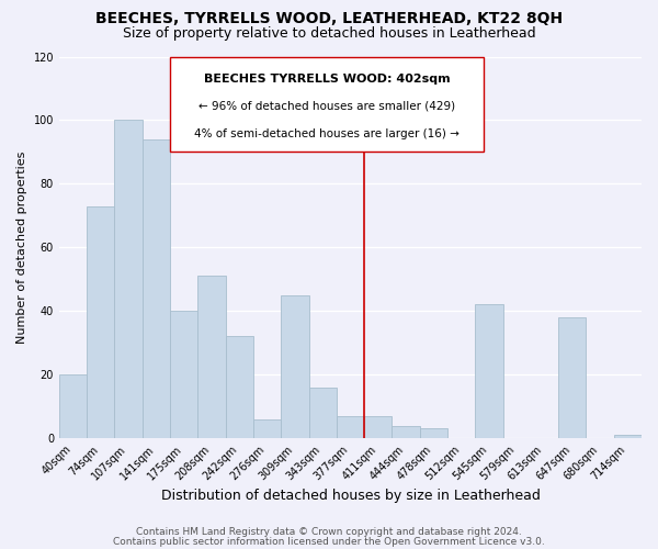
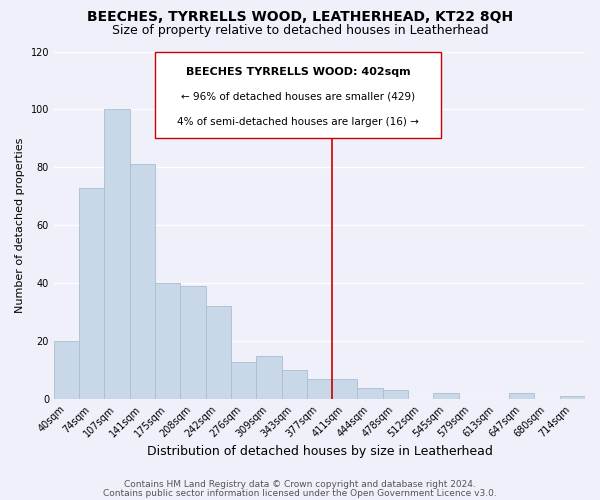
141sqm: 94 -> 81
208sqm: 51 -> 39
276sqm: 6 -> 13
309sqm: 45 -> 15
343sqm: 16 -> 10
545sqm: 42 -> 2
647sqm: 38 -> 2
